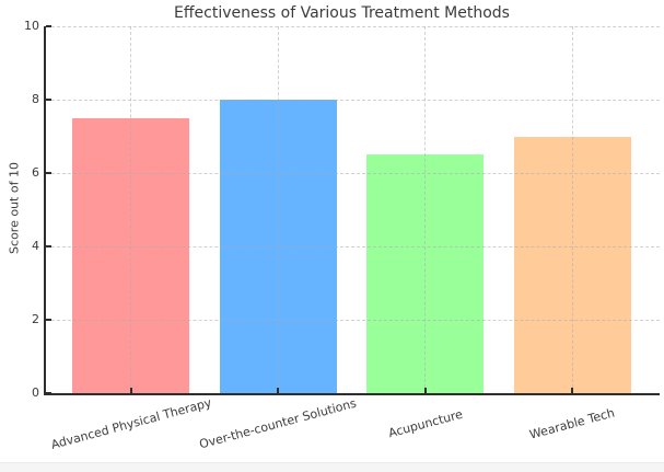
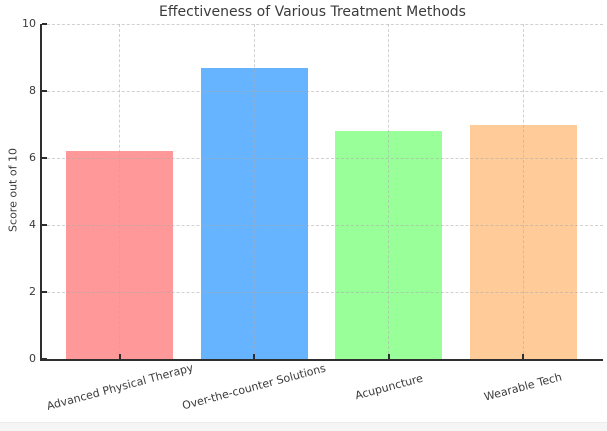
Advanced Physical Therapy: 7.5 -> 6.2
Over-the-counter Solutions: 8.0 -> 8.7
Acupuncture: 6.5 -> 6.8
